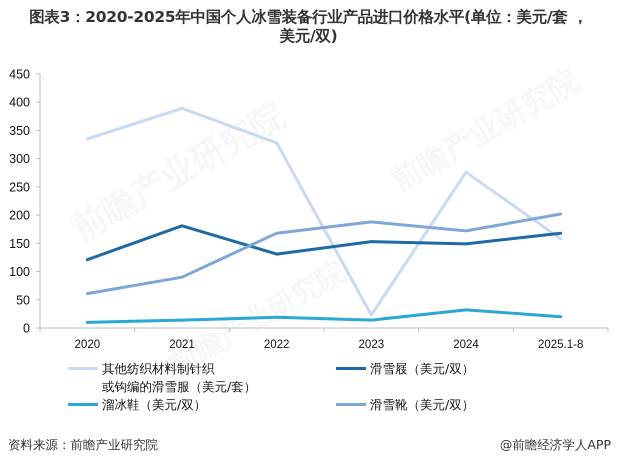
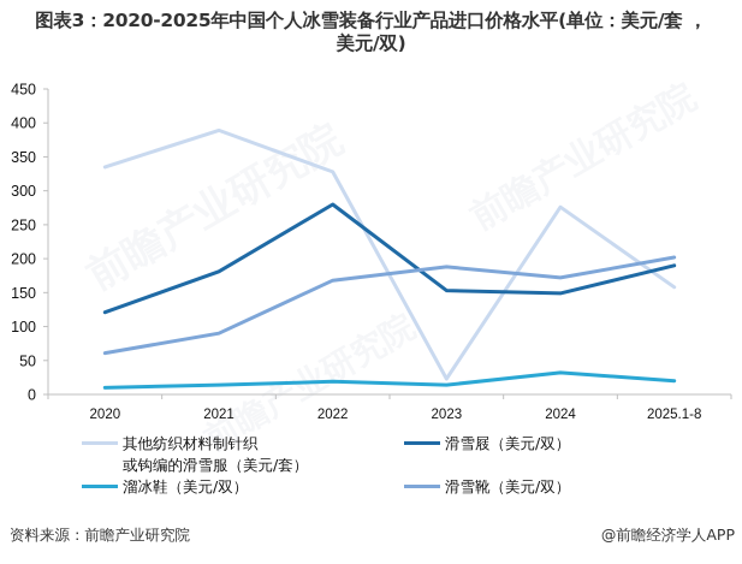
滑雪屐（美元/双）/2022: 130 -> 280
滑雪屐（美元/双）/2025.1-8: 170 -> 190
